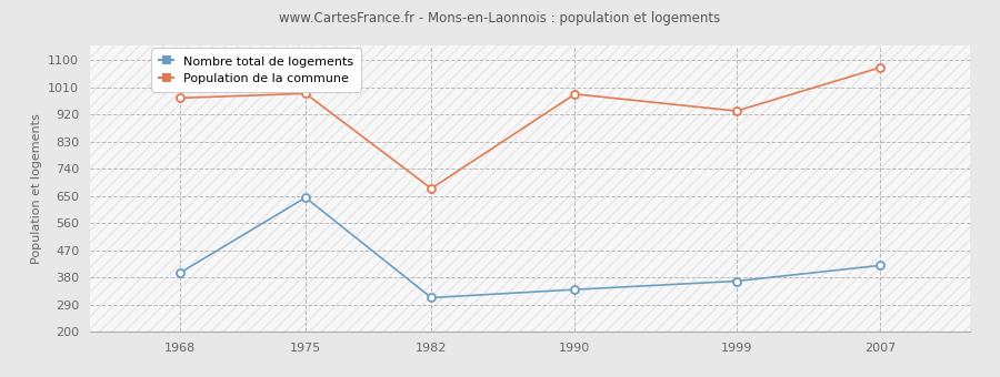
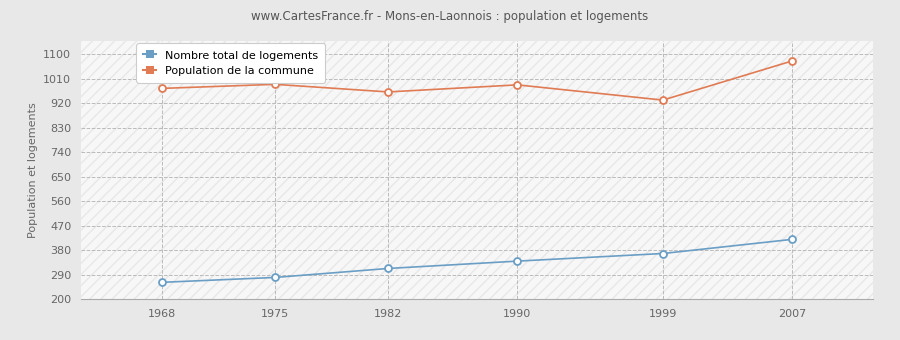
Nombre total de logements/1968: 395 -> 262
Nombre total de logements/1975: 645 -> 280
Population de la commune/1982: 675 -> 962
